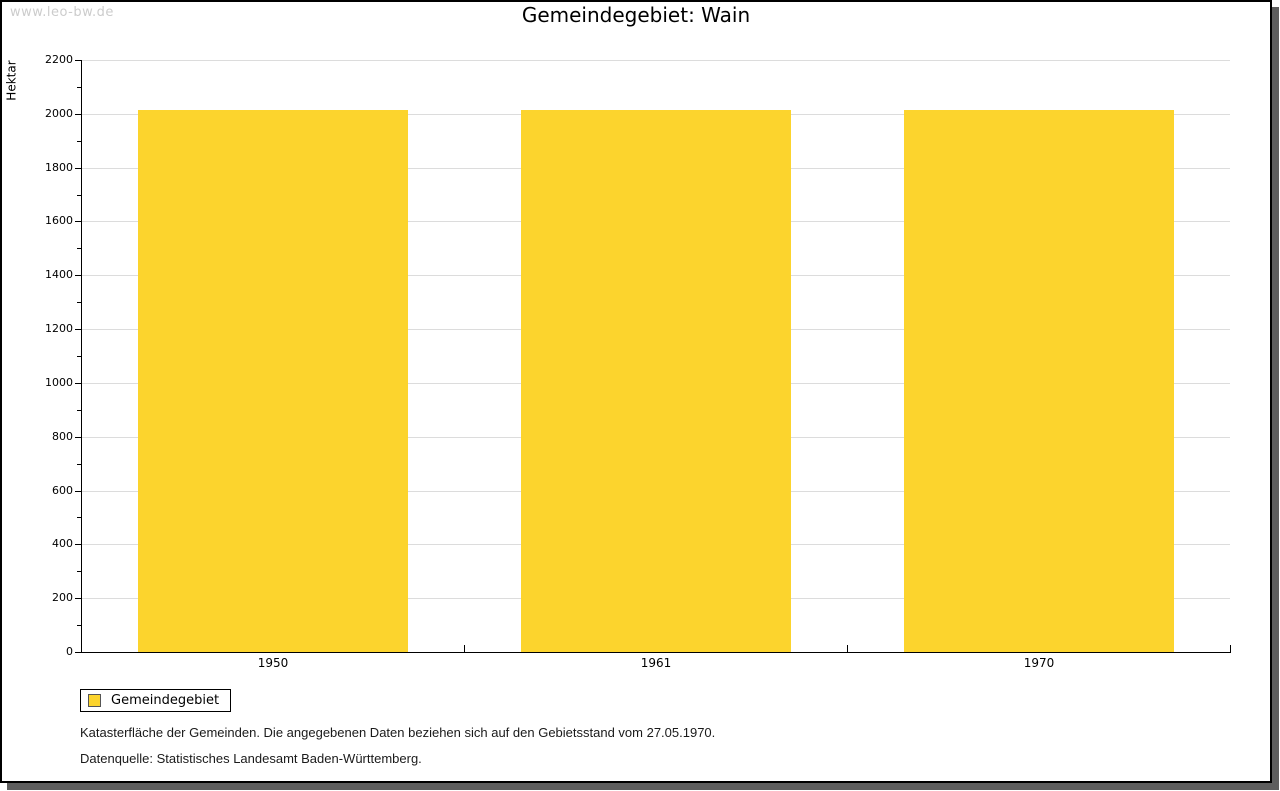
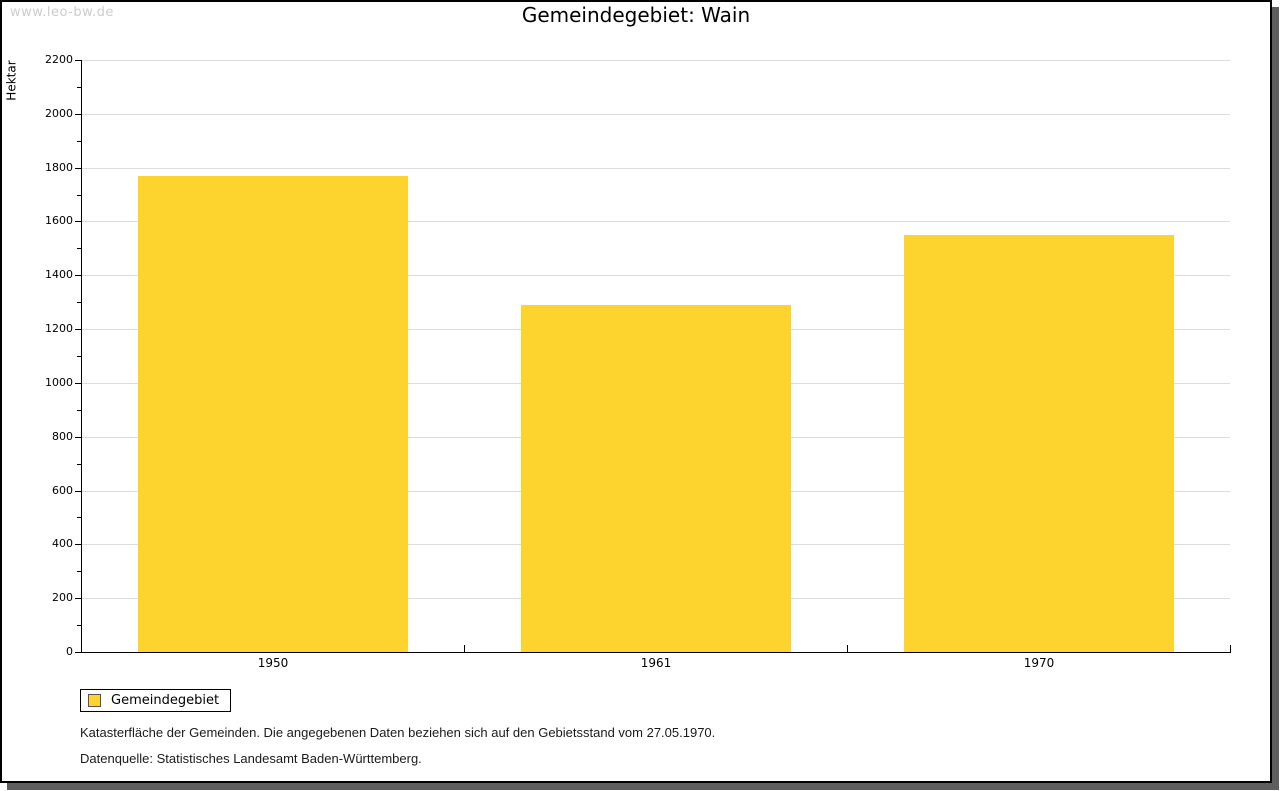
1950: 2020 -> 1770
1961: 2020 -> 1290
1970: 2020 -> 1550
